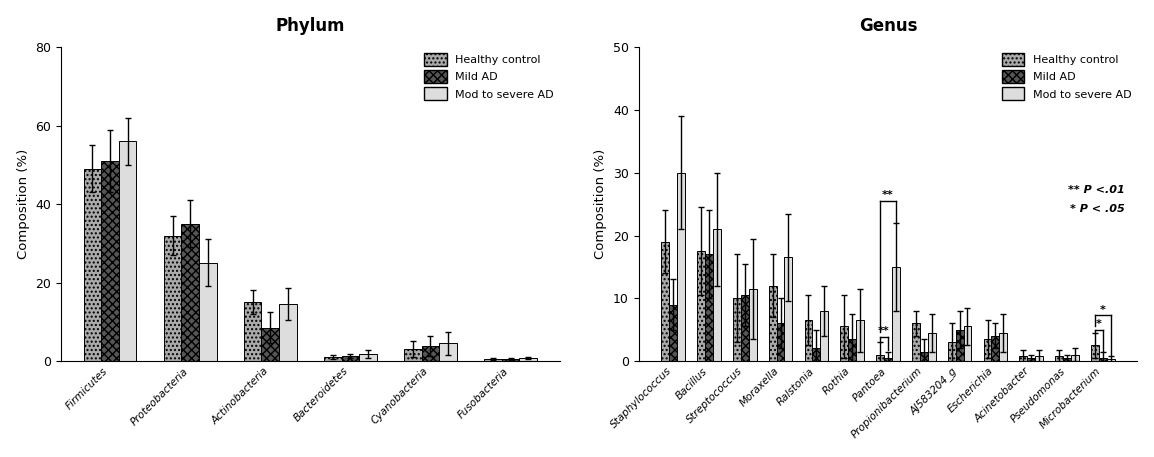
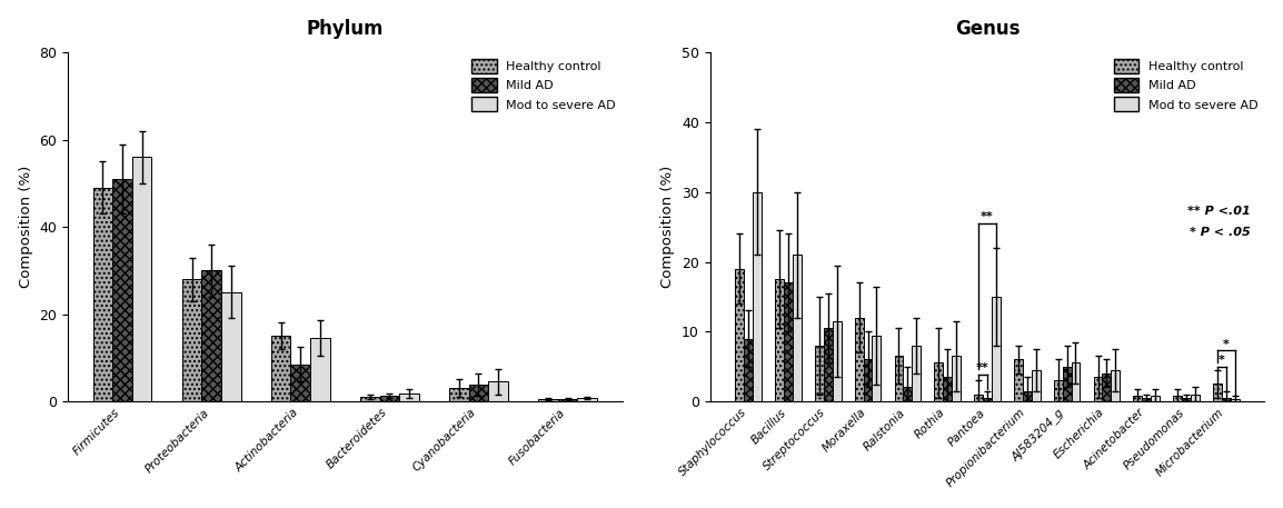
Phylum/Healthy control/Proteobacteria: 32.0 -> 28.0
Phylum/Mild AD/Proteobacteria: 35.0 -> 30.0
Genus/Healthy control/Streptococcus: 10.0 -> 8.0
Genus/Mod to severe AD/Moraxella: 16.5 -> 9.4
